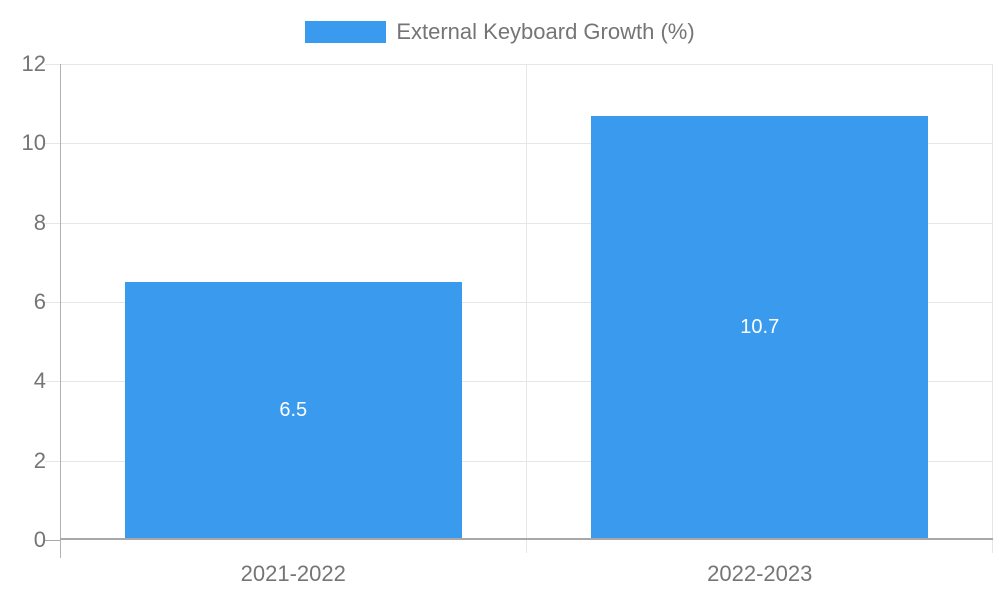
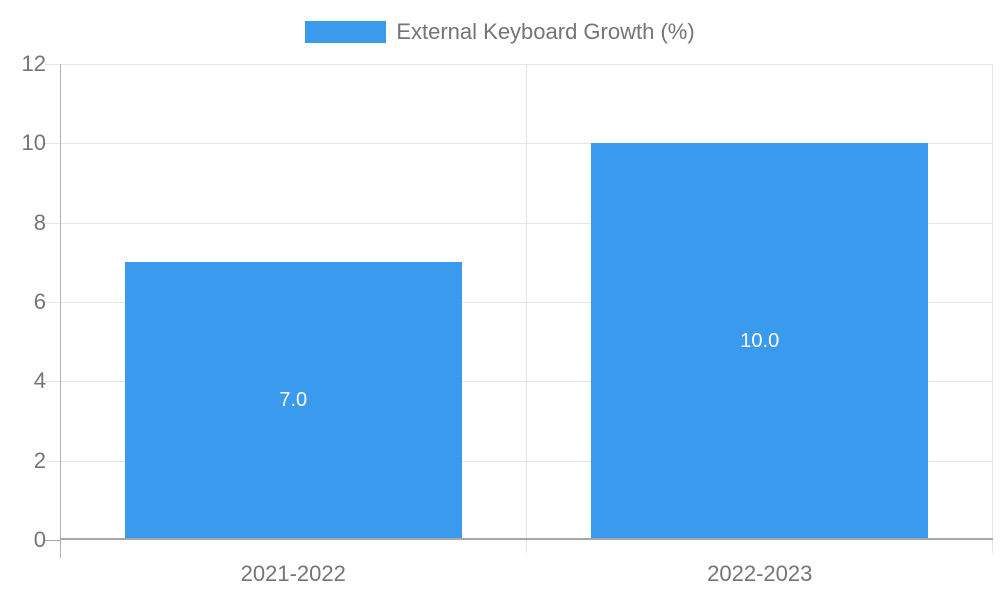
2021-2022: 6.5 -> 7.0
2022-2023: 10.7 -> 10.0
